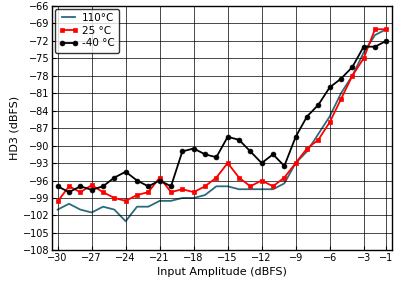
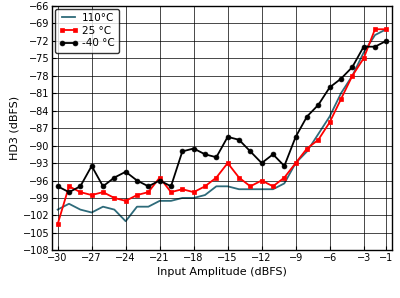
25 °C/−30: -99.6 -> -103.5
-40 °C/−27: -97.6 -> -93.5
25 °C/−27: -96.8 -> -98.5
